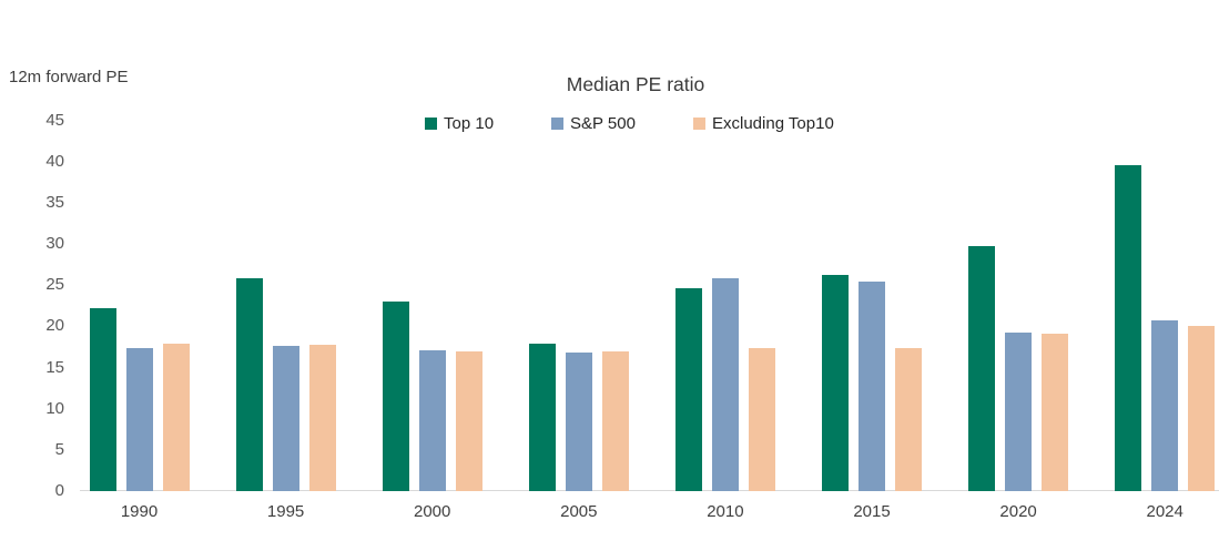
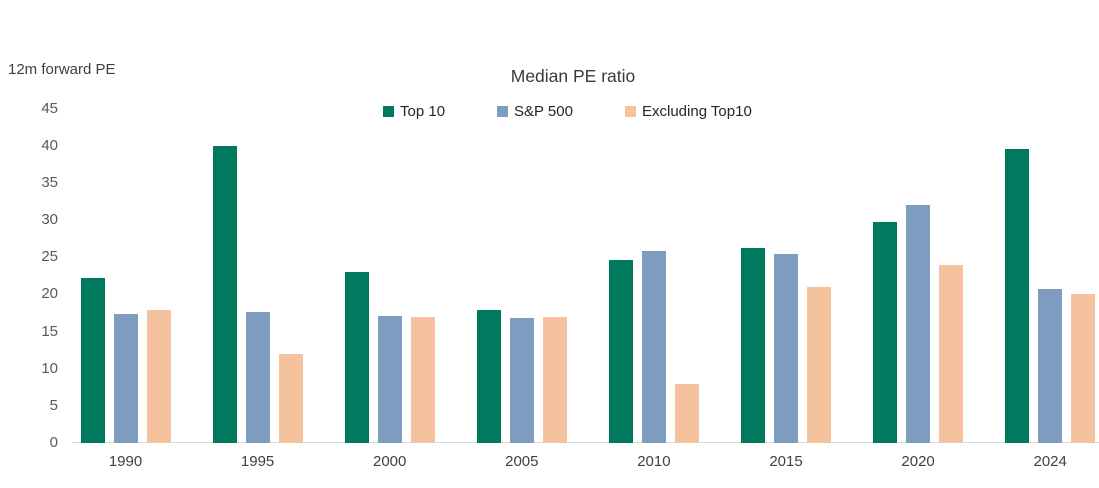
Top 10/1995: 26 -> 40
Excluding Top10/1995: 18 -> 12
Excluding Top10/2010: 17 -> 8
Excluding Top10/2015: 17 -> 21
S&P 500/2020: 19 -> 32
Excluding Top10/2020: 19 -> 24
